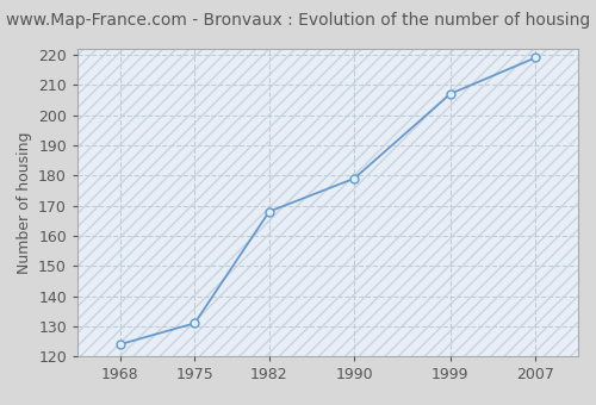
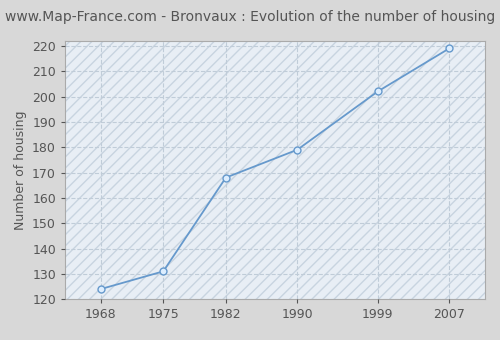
1999: 207 -> 202
